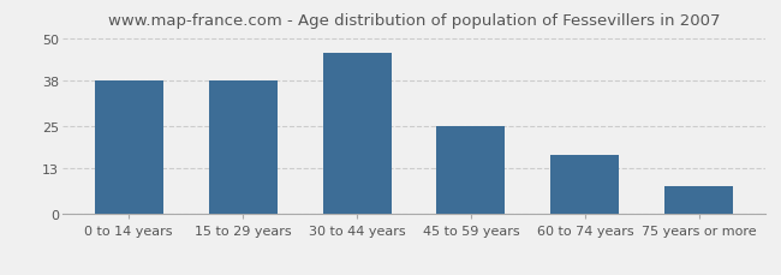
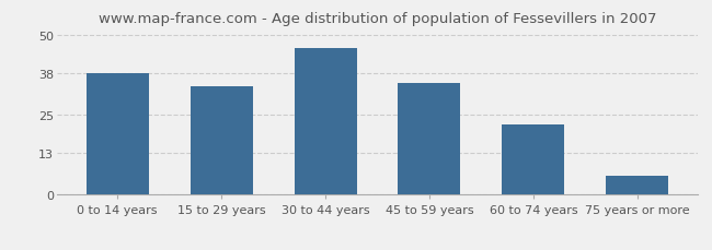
15 to 29 years: 38 -> 34
45 to 59 years: 25 -> 35
60 to 74 years: 17 -> 22
75 years or more: 8 -> 6
